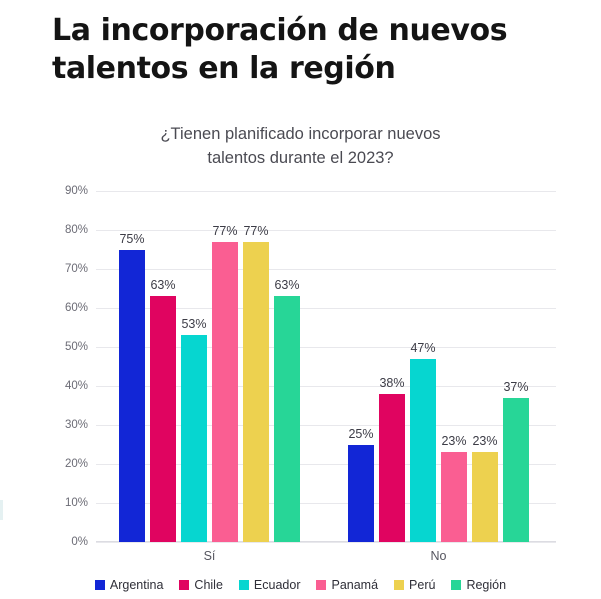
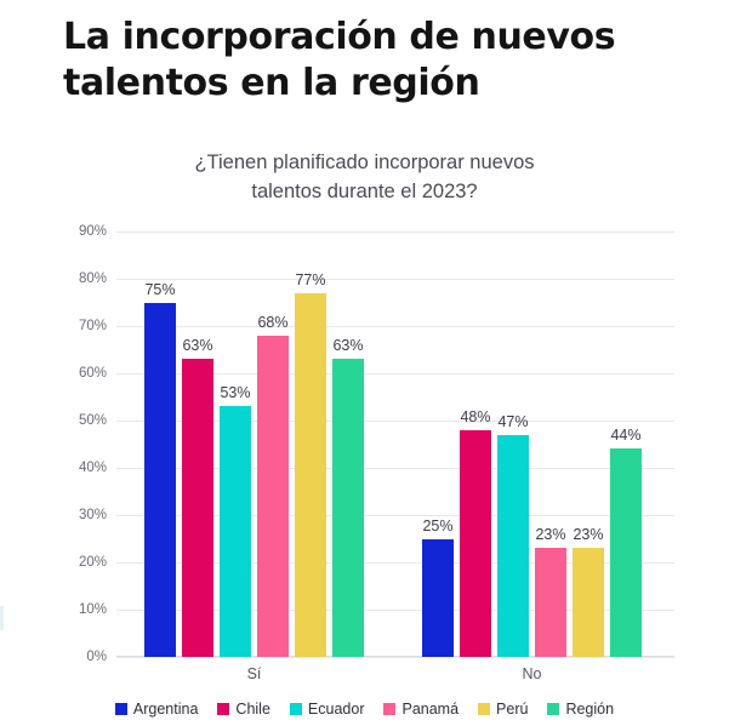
Panamá/Sí: 77% -> 68%
Chile/No: 38% -> 48%
Región/No: 37% -> 44%
